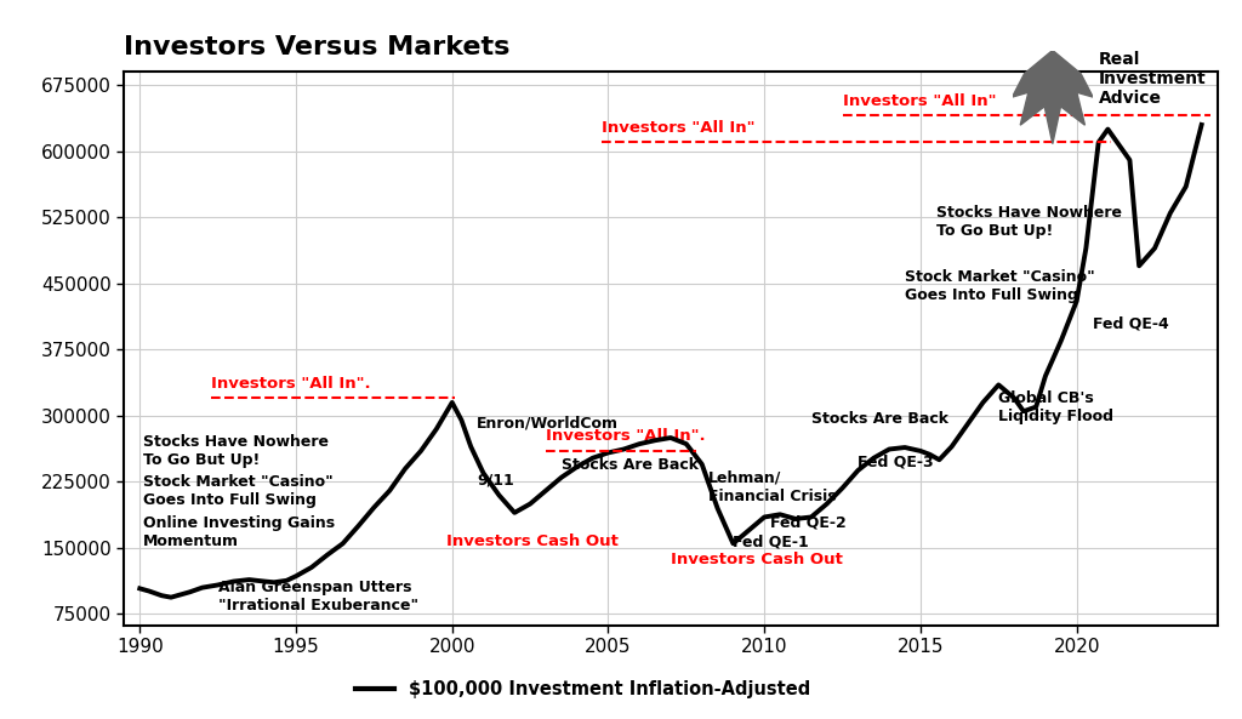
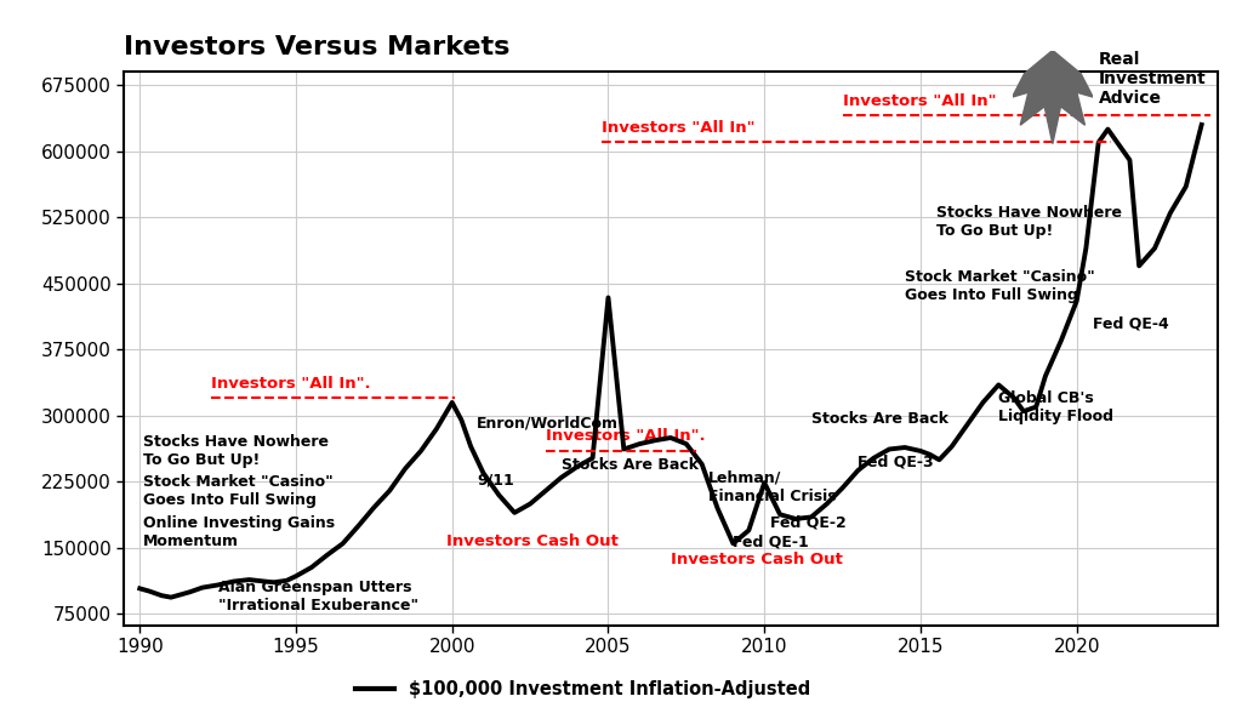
2005: 258000 -> 434000
2010: 185000 -> 224000
